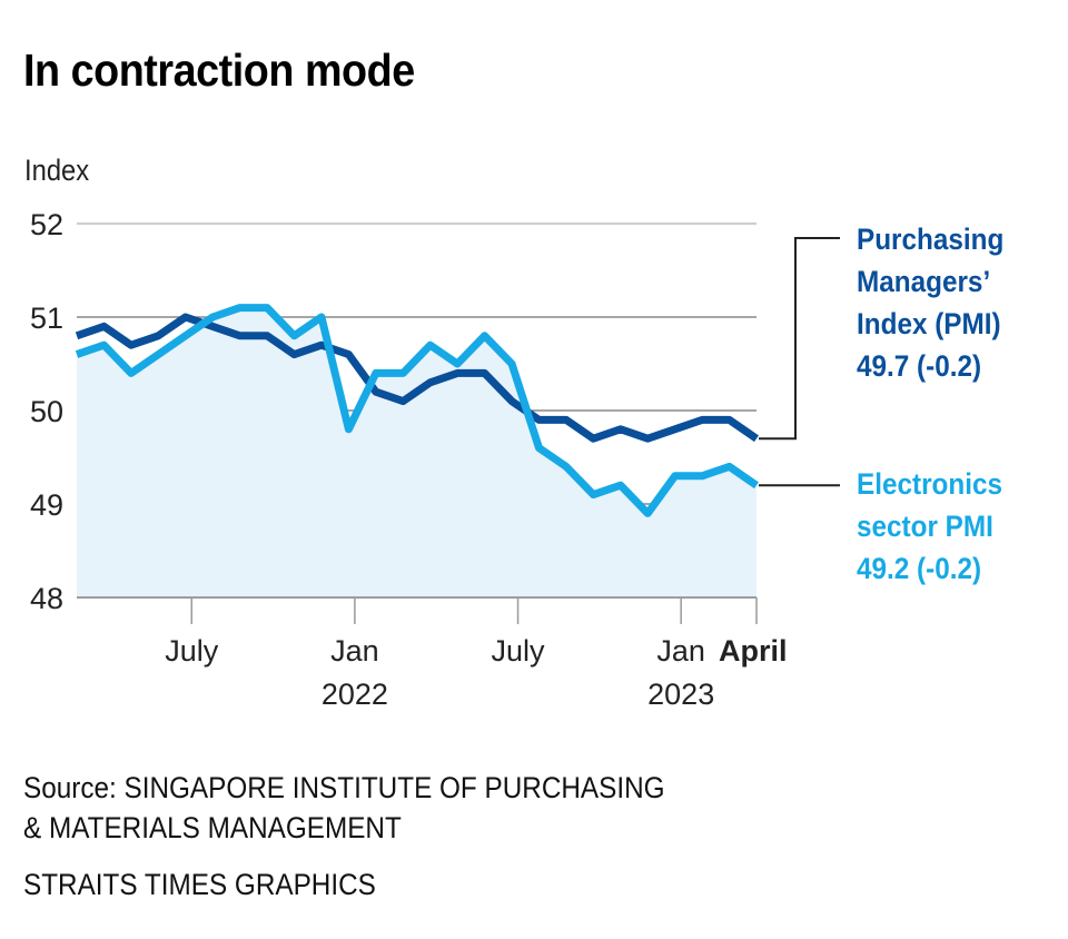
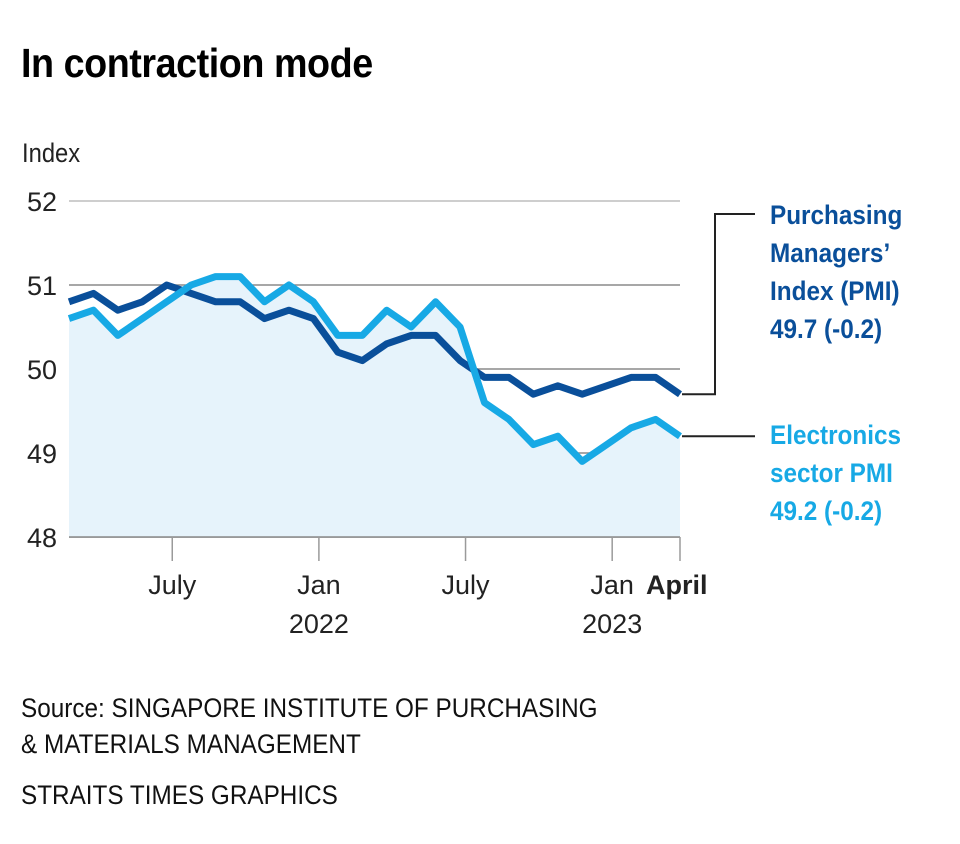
Electronics sector PMI/Jan 2022: 49.8 -> 50.8
Electronics sector PMI/Jan 2023: 49.3 -> 49.1
